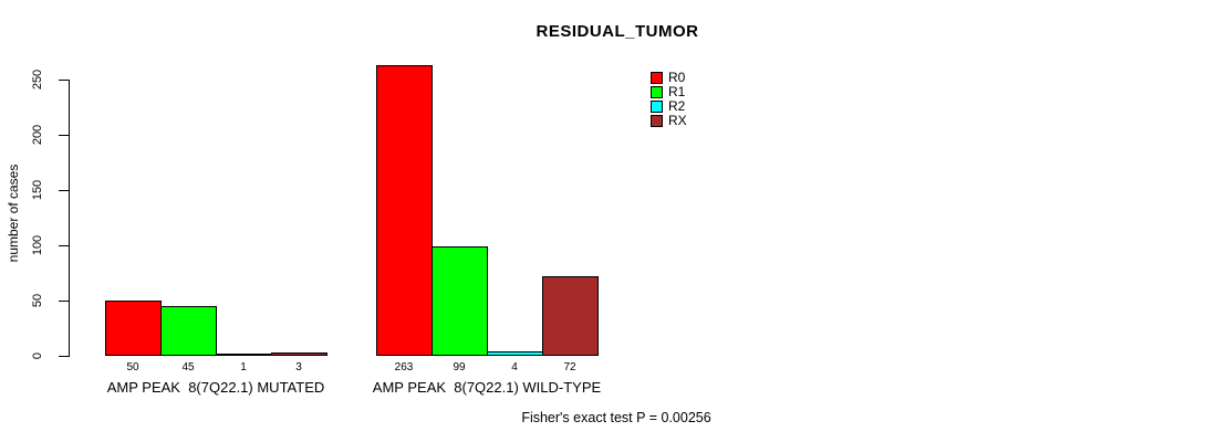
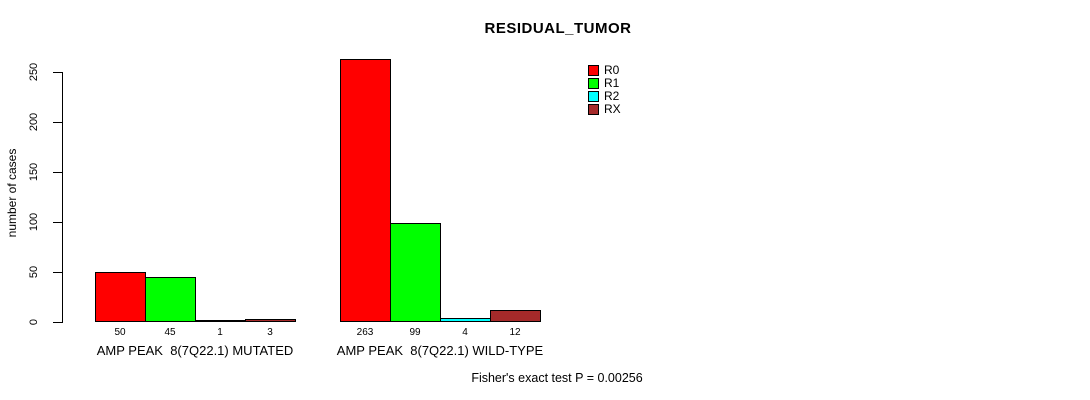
RX/AMP PEAK 8(7Q22.1) WILD-TYPE: 72 -> 12
